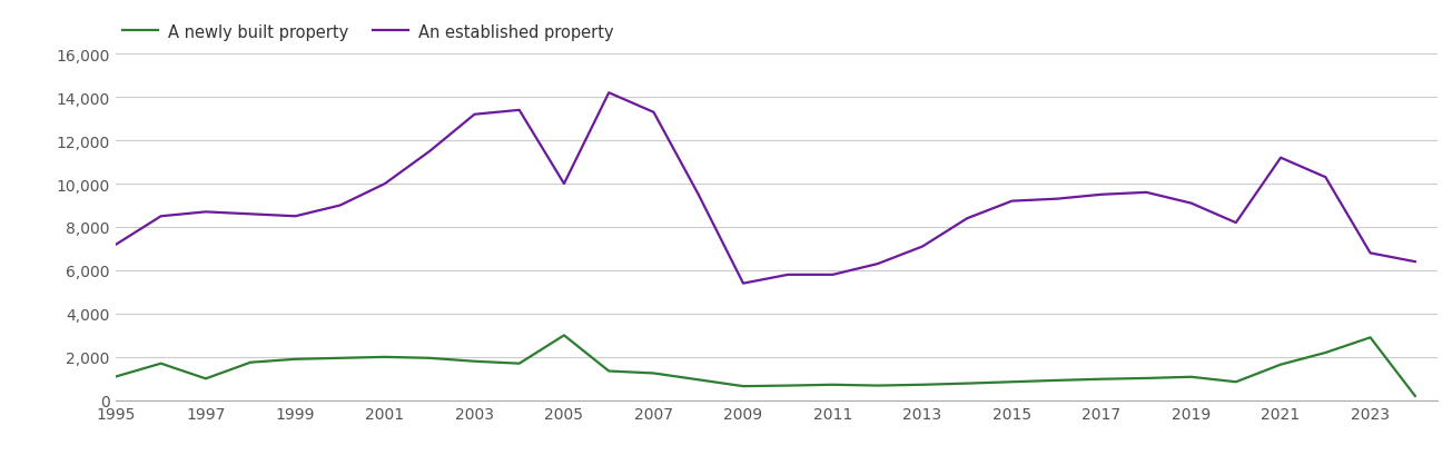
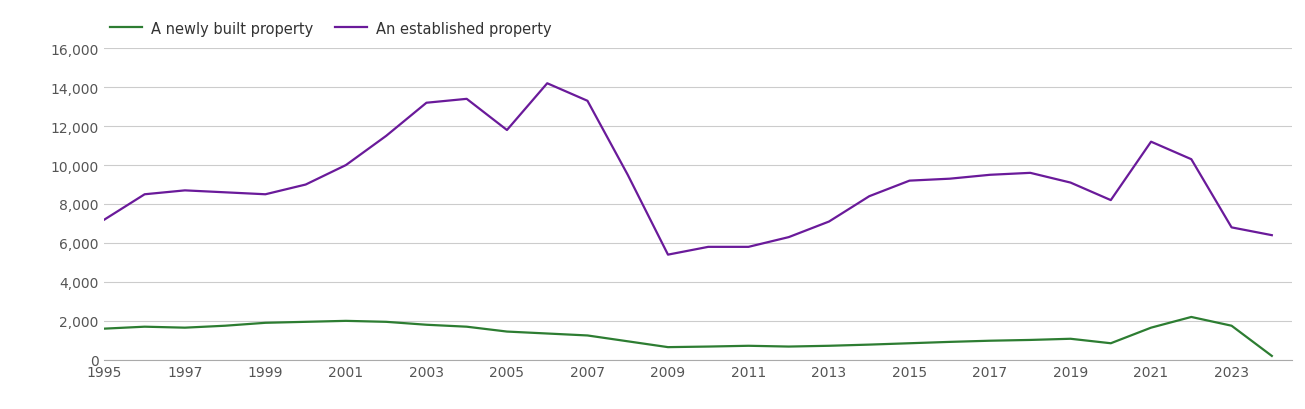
A newly built property/1995: 1,100 -> 1,600
A newly built property/1997: 1,000 -> 1,600
A newly built property/2005: 3,000 -> 1,400
An established property/2005: 10,000 -> 11,800
A newly built property/2023: 2,900 -> 1,800
